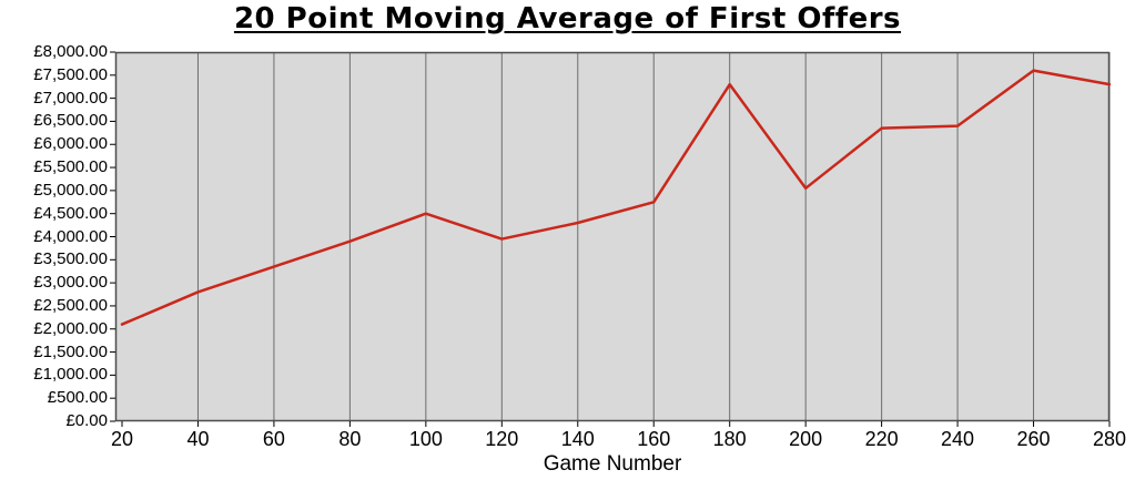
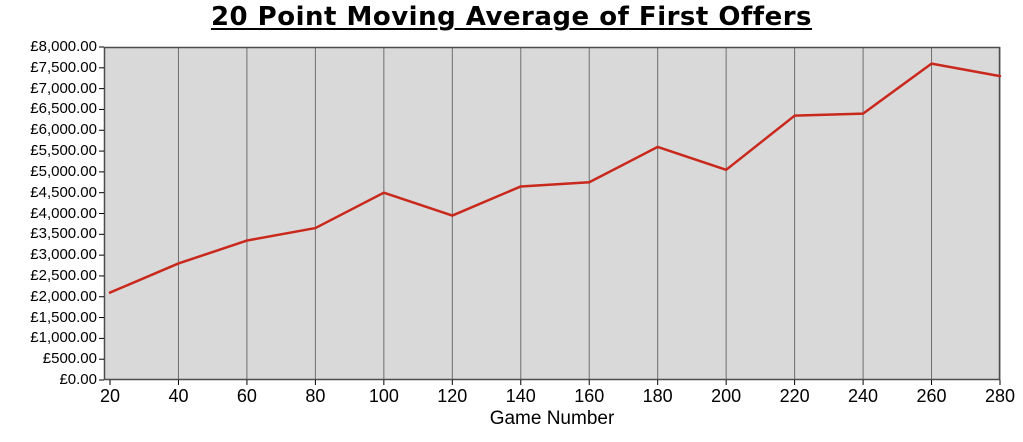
80: £3900 -> £3600
140: £4300 -> £4600
180: £7300 -> £5600
